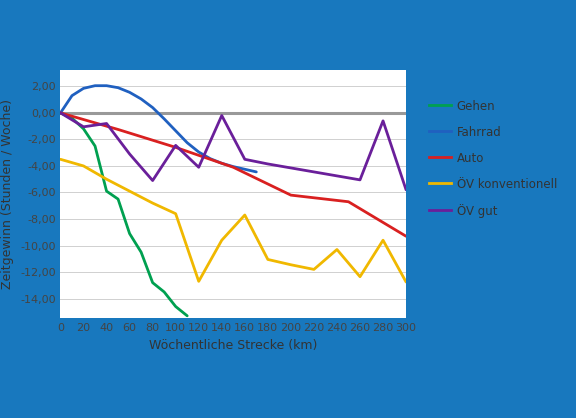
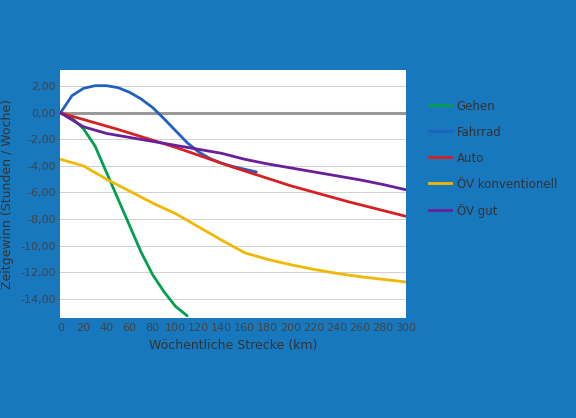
Gehen/40: -5,9 -> -4,5
ÖV gut/40: -0,8 -> -1,6
Gehen/60: -9,1 -> -8,5
ÖV gut/60: -3,1 -> -1,9
Gehen/80: -12,8 -> -12,2
ÖV gut/80: -5,1 -> -2,1
ÖV konventionell/120: -12,7 -> -8,6
ÖV gut/120: -4,1 -> -2,8
ÖV gut/140: -0,2 -> -3,0
ÖV konventionell/160: -7,7 -> -10,6
Auto/200: -6,2 -> -5,5
ÖV konventionell/240: -10,3 -> -12,1
ÖV konventionell/280: -9,6 -> -12,6
ÖV gut/280: -0,6 -> -5,4
Auto/300: -9,3 -> -7,8
